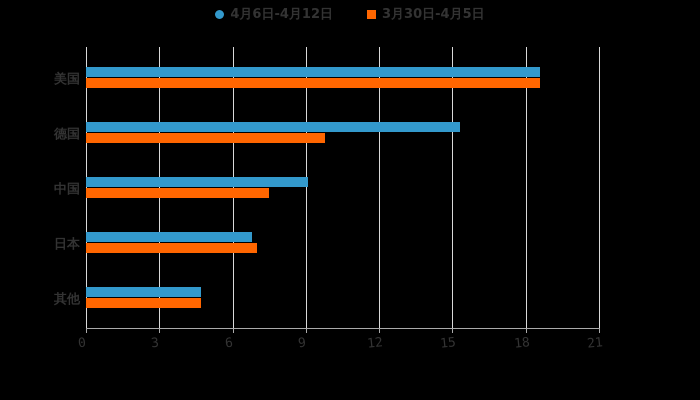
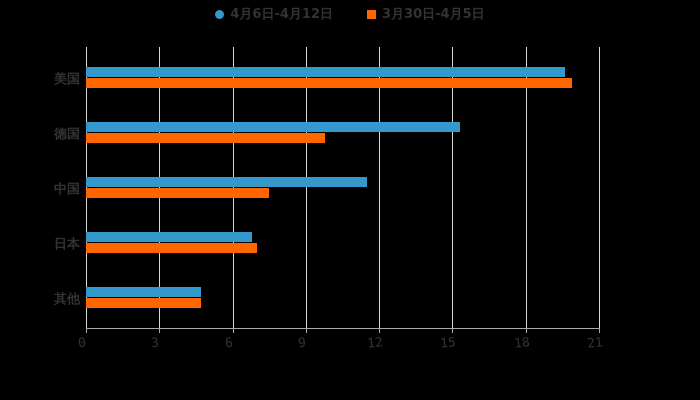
4月6日-4月12日/美国: 18.6 -> 19.6
3月30日-4月5日/美国: 18.6 -> 19.9
4月6日-4月12日/中国: 9.1 -> 11.5
